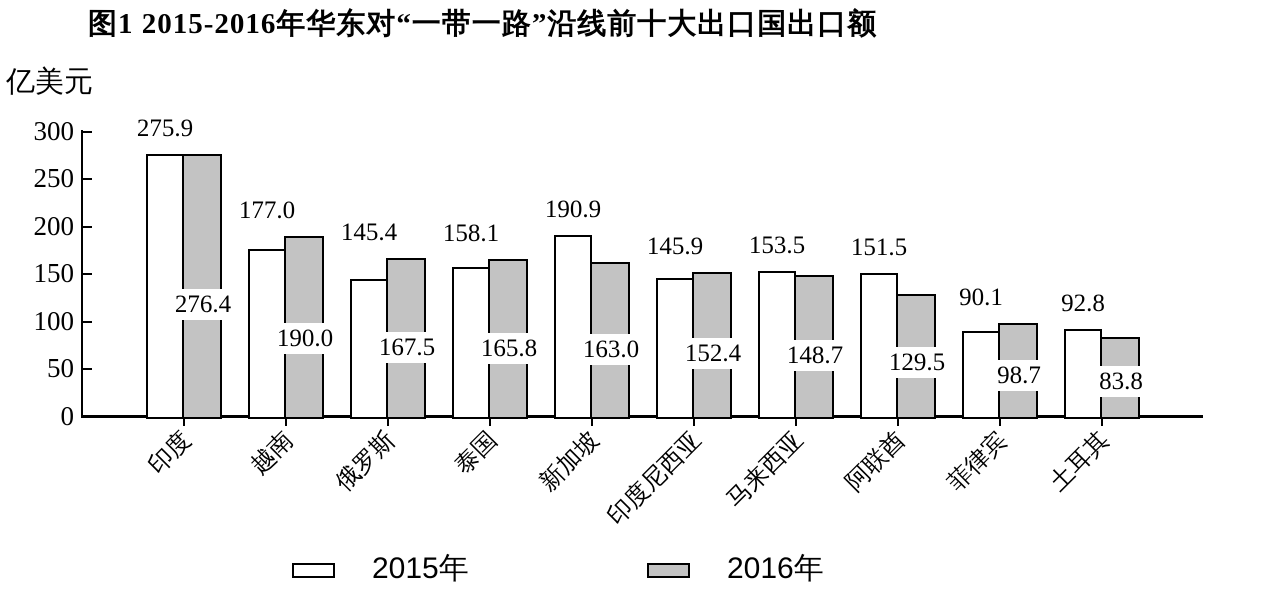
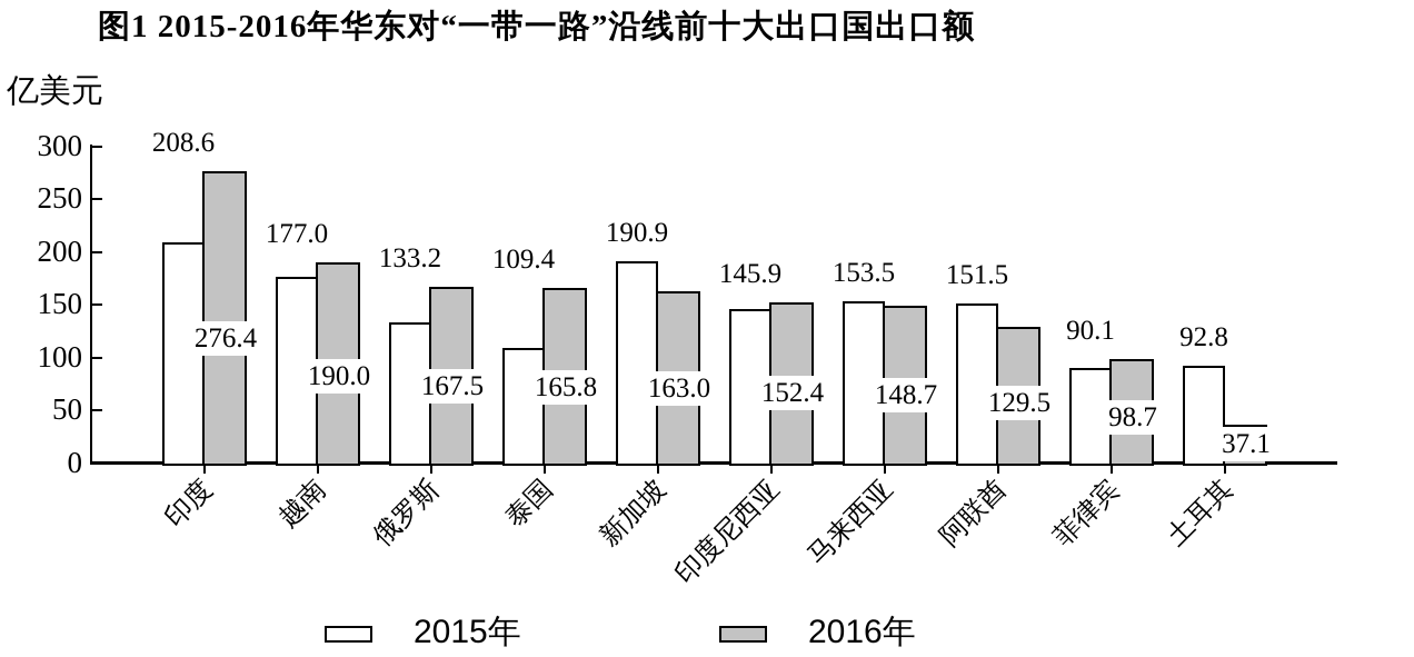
2015年/印度: 275.9 -> 208.6
2015年/俄罗斯: 145.4 -> 133.2
2015年/泰国: 158.1 -> 109.4
2016年/土耳其: 83.8 -> 37.1
